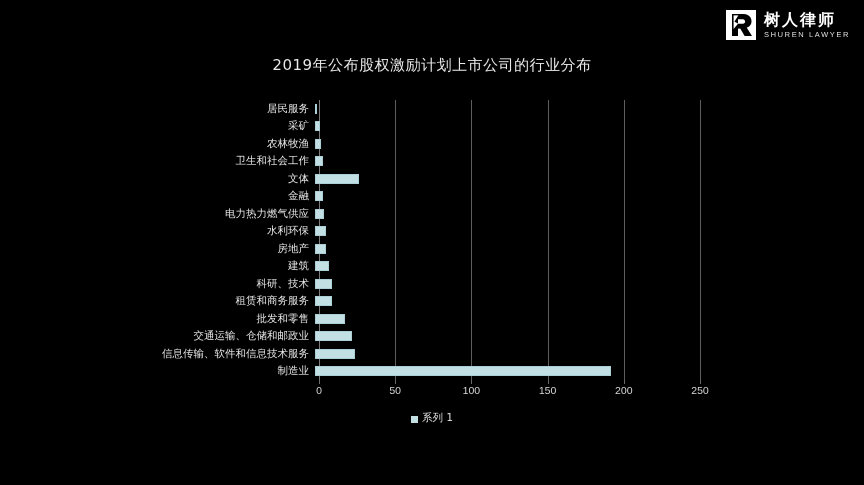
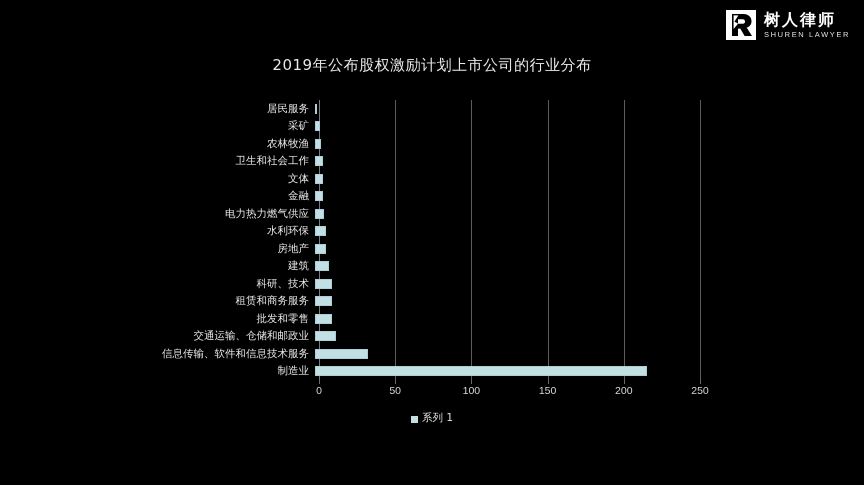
文体: 29 -> 5
批发和零售: 20 -> 11
交通运输、仓储和邮政业: 24 -> 14
信息传输、软件和信息技术服务: 26 -> 35
制造业: 194 -> 218
